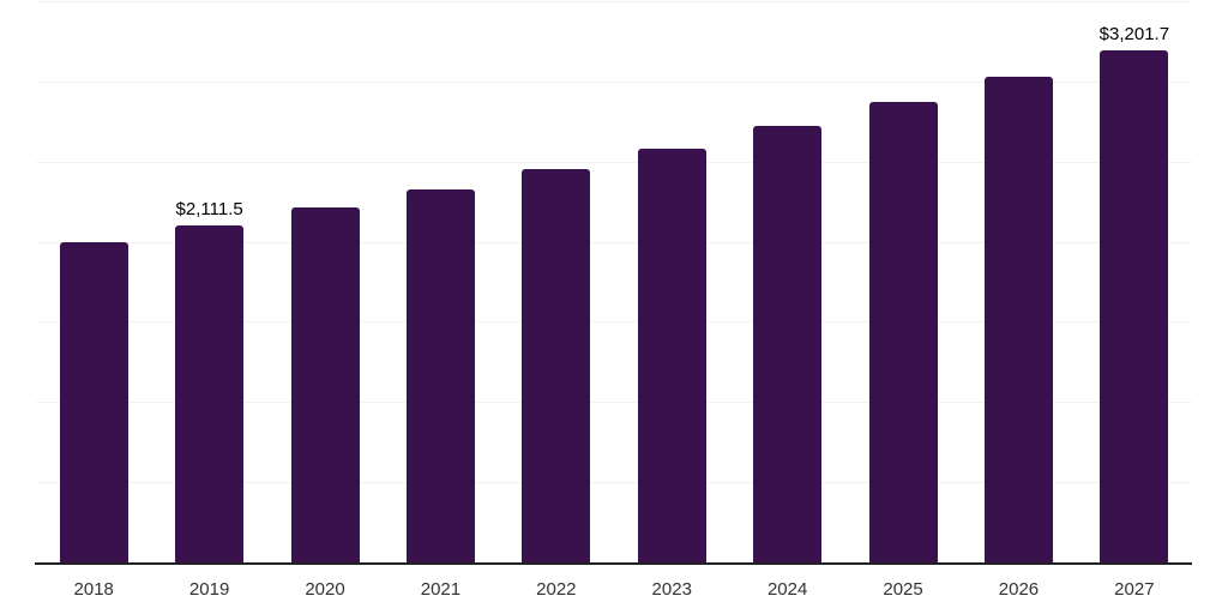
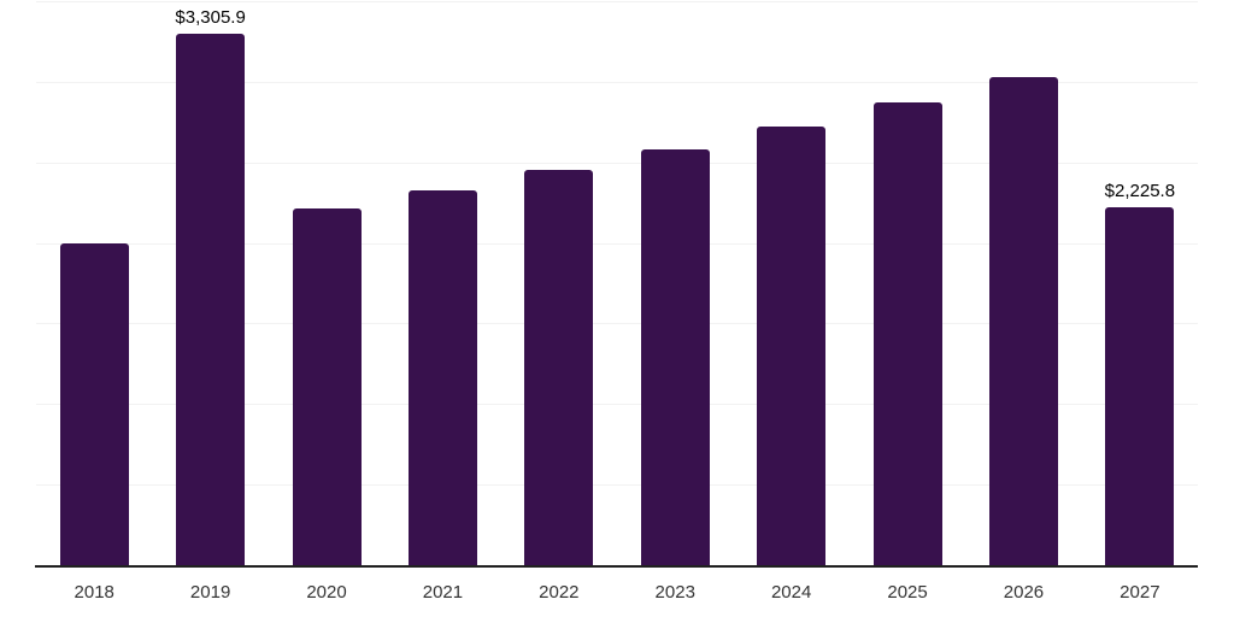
2019: $2,111.5 -> $3,305.9
2027: $3,201.7 -> $2,225.8
